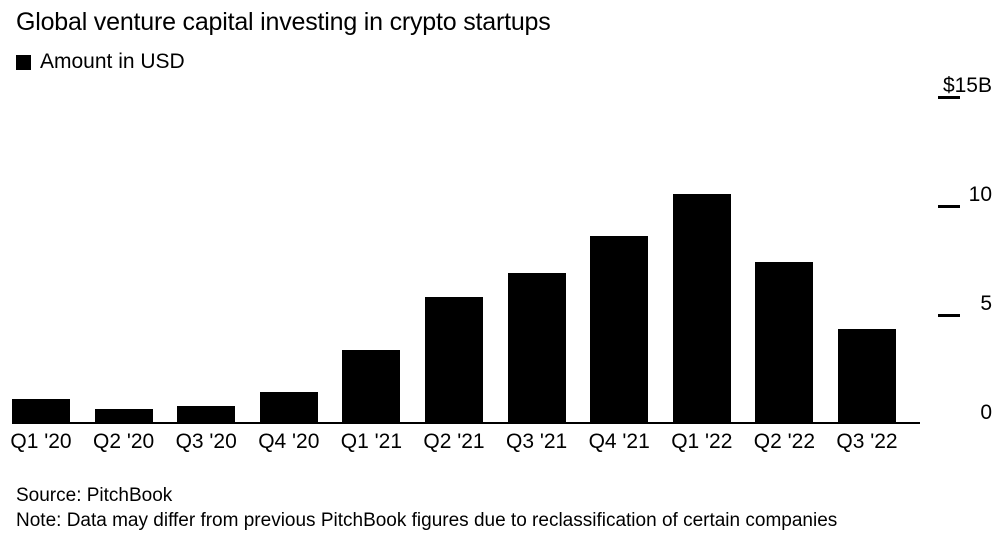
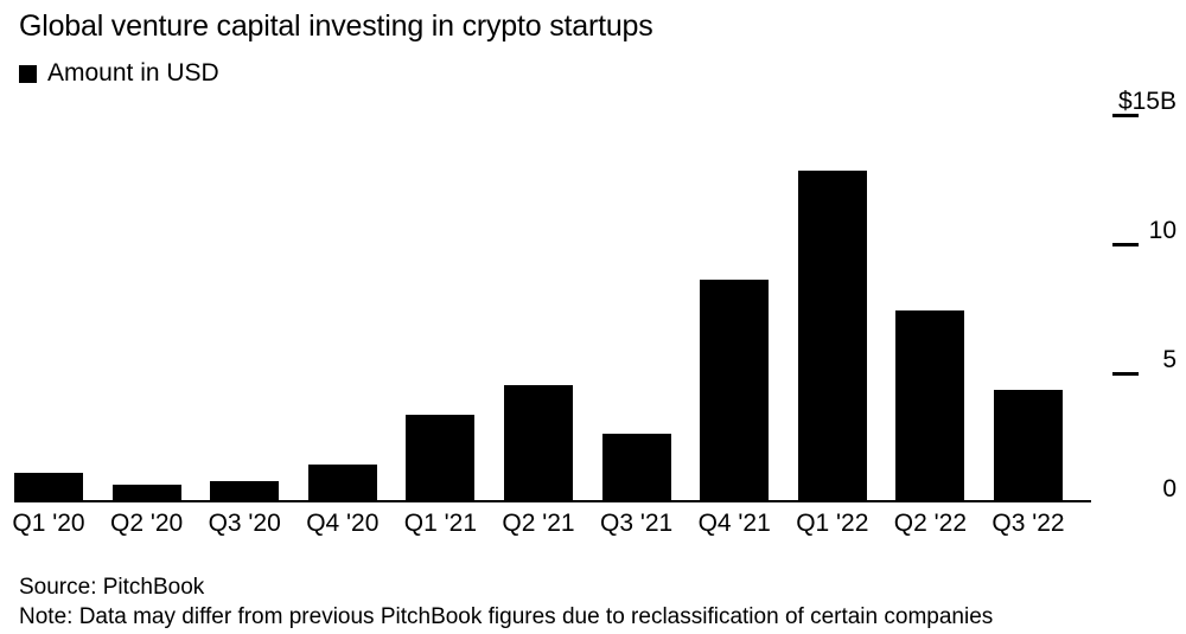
Q2 '21: $5.8B -> $4.5B
Q3 '21: $6.9B -> $2.6B
Q1 '22: $10.5B -> $12.8B
